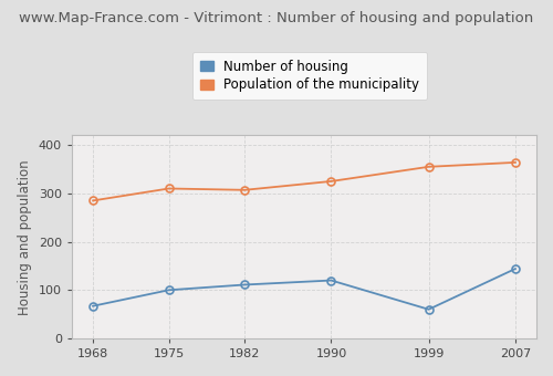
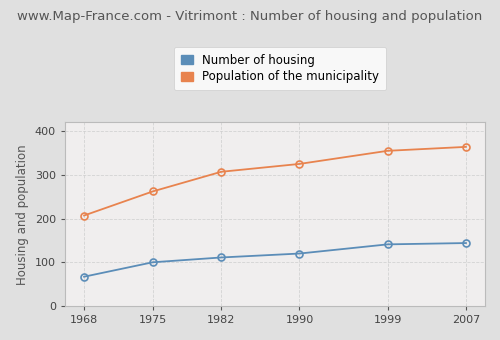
Population of the municipality/1968: 285 -> 207
Population of the municipality/1975: 310 -> 262
Number of housing/1999: 60 -> 141
